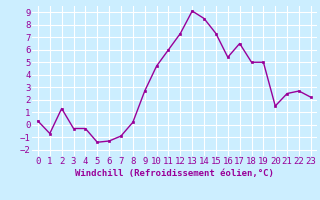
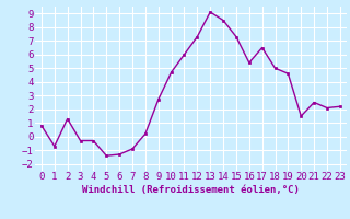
0: 0.3 -> 0.8
19: 5.0 -> 4.6
22: 2.7 -> 2.1
